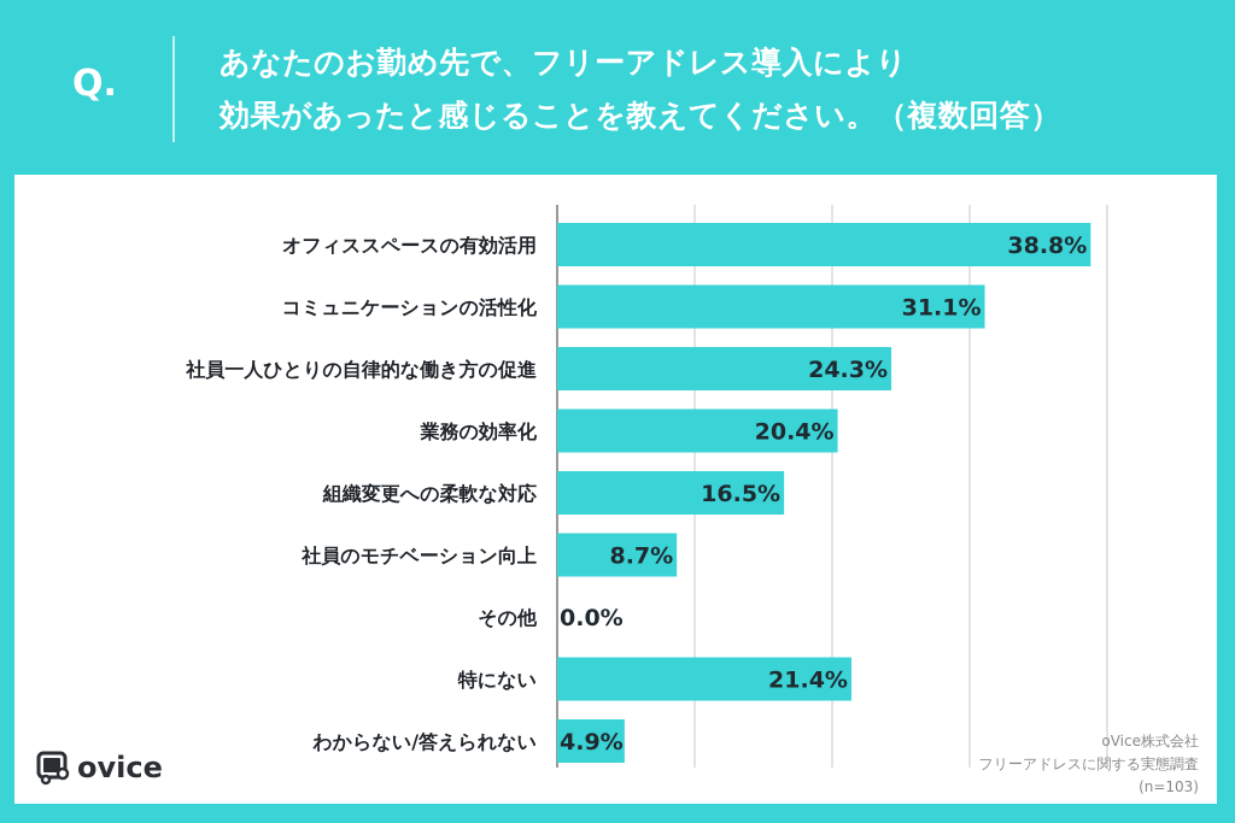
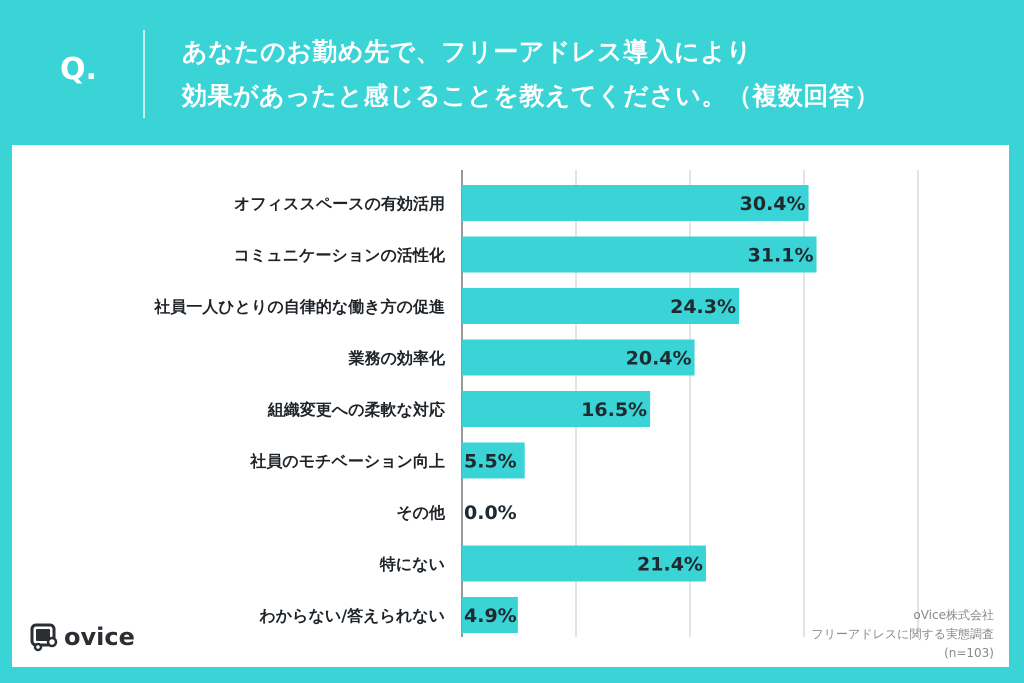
オフィススペースの有効活用: 38.8% -> 30.4%
社員のモチベーション向上: 8.7% -> 5.5%
